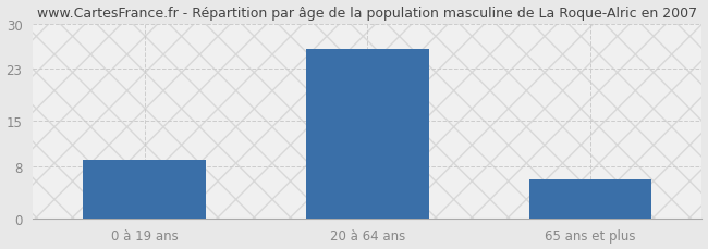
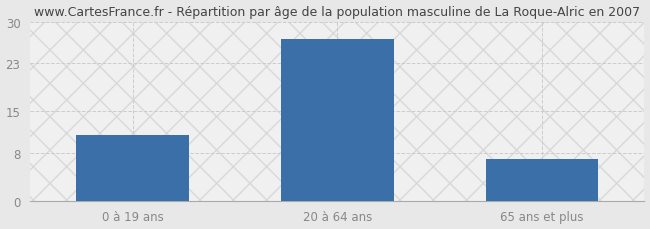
0 à 19 ans: 9 -> 11
20 à 64 ans: 26 -> 27
65 ans et plus: 6 -> 7
